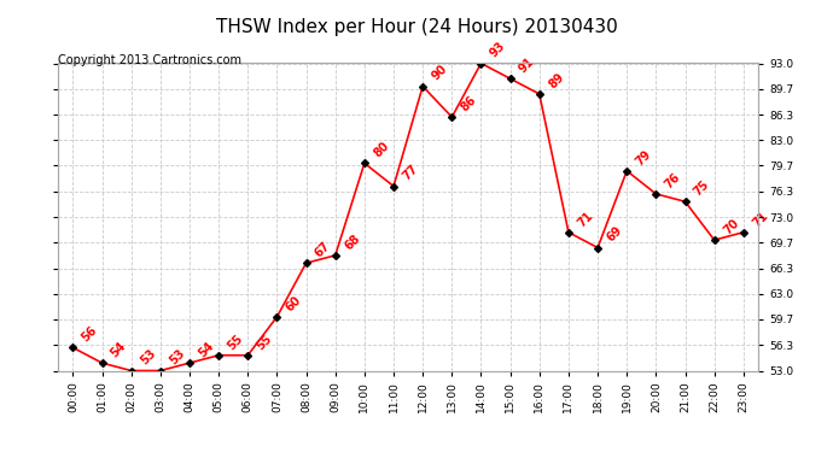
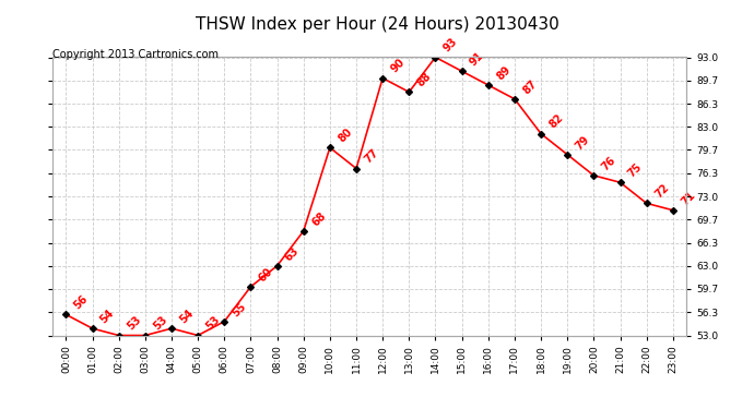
05:00: 55 -> 53
08:00: 67 -> 63
13:00: 86 -> 88
17:00: 71 -> 87
18:00: 69 -> 82
22:00: 70 -> 72
